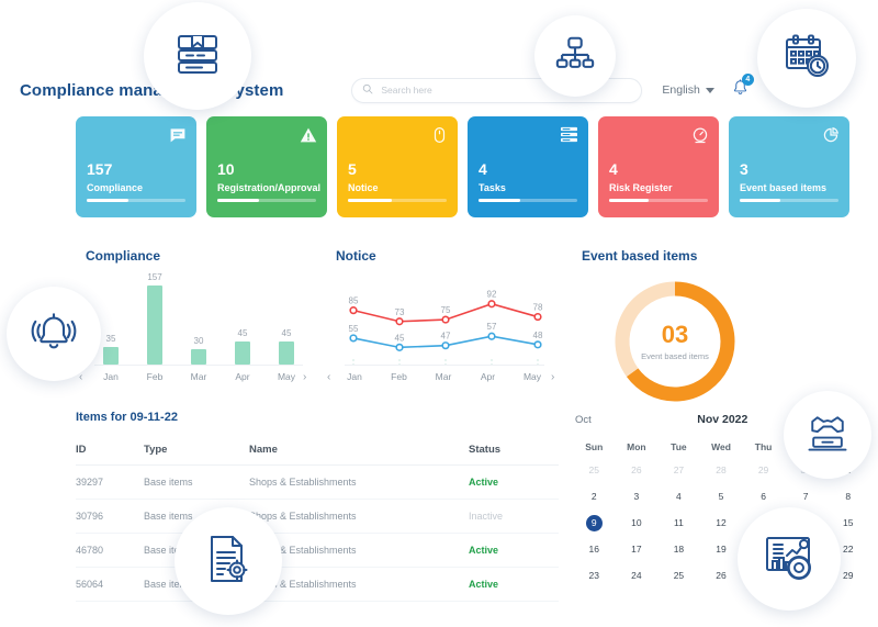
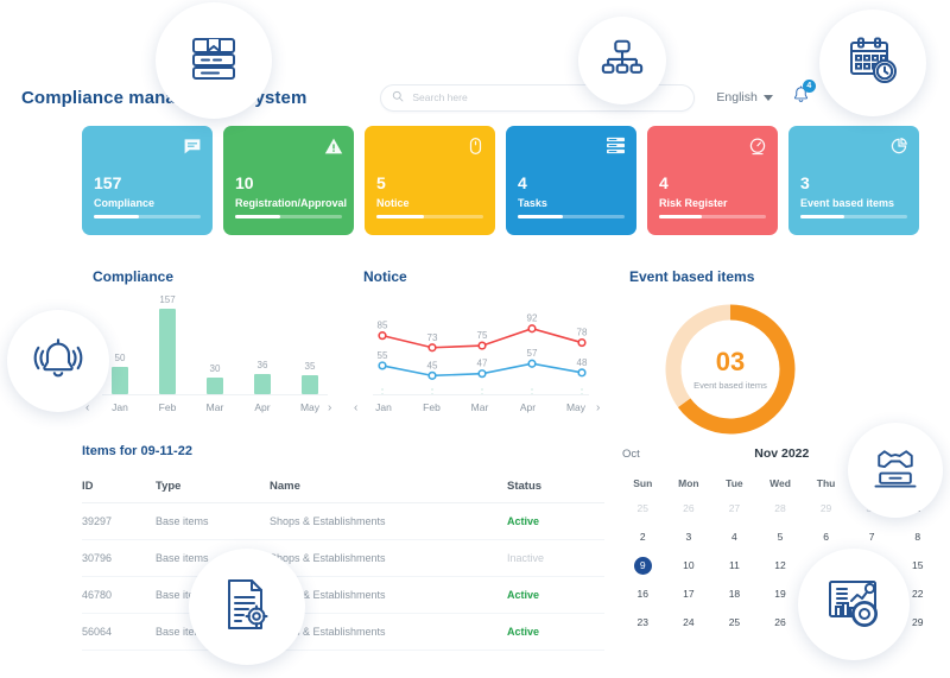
Compliance/Jan: 35 -> 50
Compliance/Apr: 45 -> 36
Compliance/May: 45 -> 35
